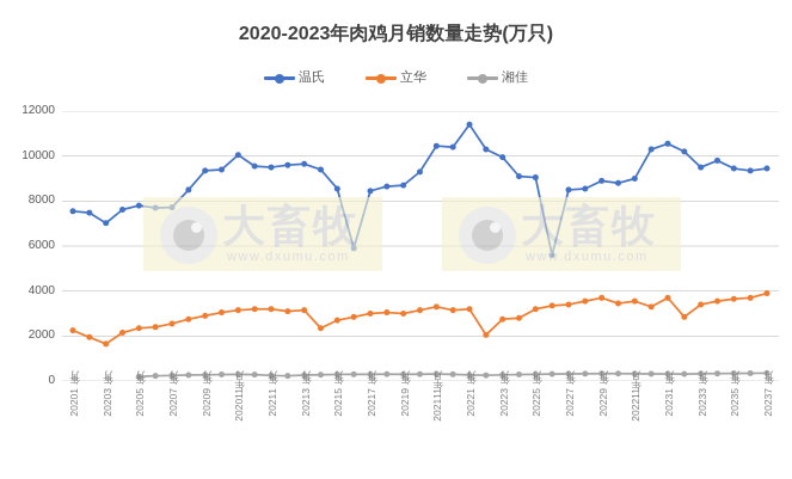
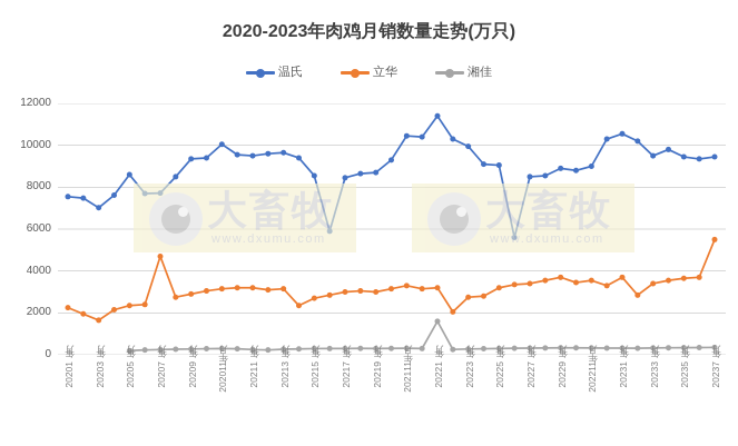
温氏/2020年5月: 7800 -> 8600
立华/2020年7月: 2600 -> 4700
湘佳/2022年1月: 300 -> 1600
立华/2023年7月: 3900 -> 5500
